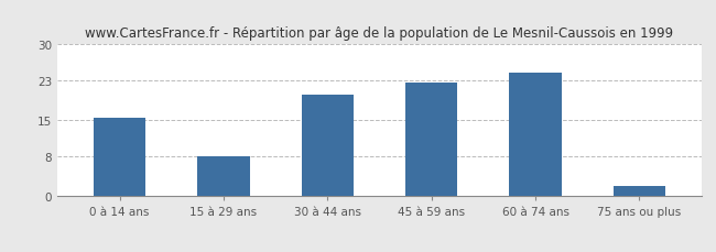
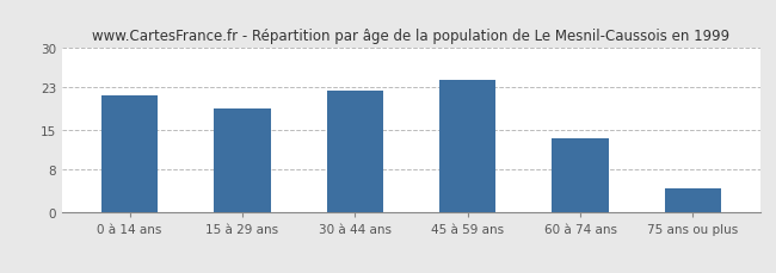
0 à 14 ans: 15.5 -> 21.5
15 à 29 ans: 8.0 -> 19.0
30 à 44 ans: 20.0 -> 22.2
45 à 59 ans: 22.5 -> 24.2
60 à 74 ans: 24.5 -> 13.5
75 ans ou plus: 2.0 -> 4.5
